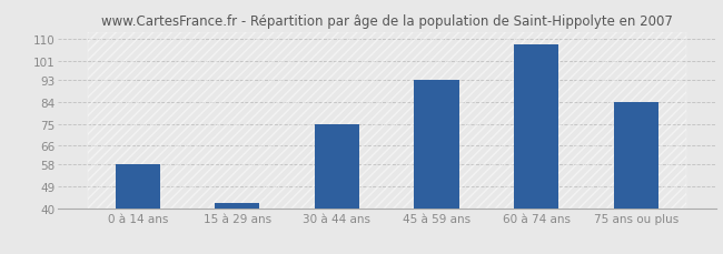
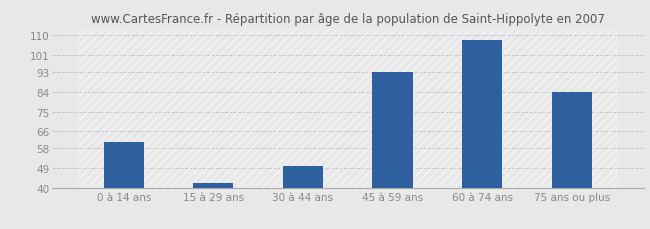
0 à 14 ans: 58 -> 61
30 à 44 ans: 75 -> 50
